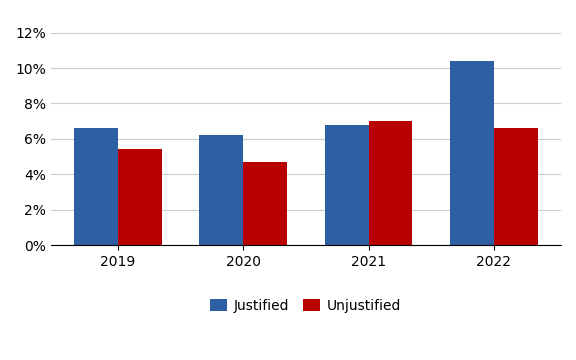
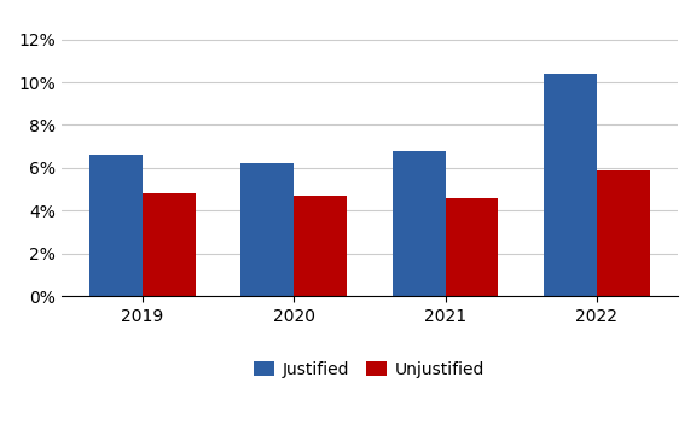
Unjustified/2019: 5.4% -> 4.8%
Unjustified/2021: 7.0% -> 4.6%
Unjustified/2022: 6.6% -> 5.9%
